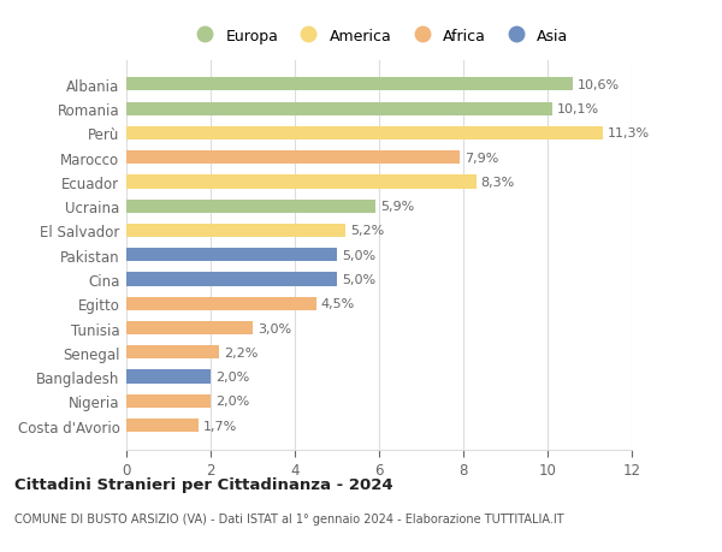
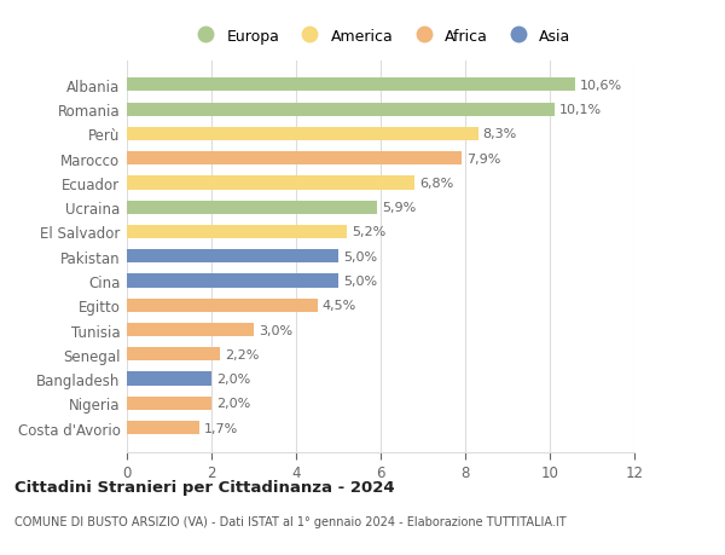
Perù: 11,3% -> 8,3%
Ecuador: 8,3% -> 6,8%
